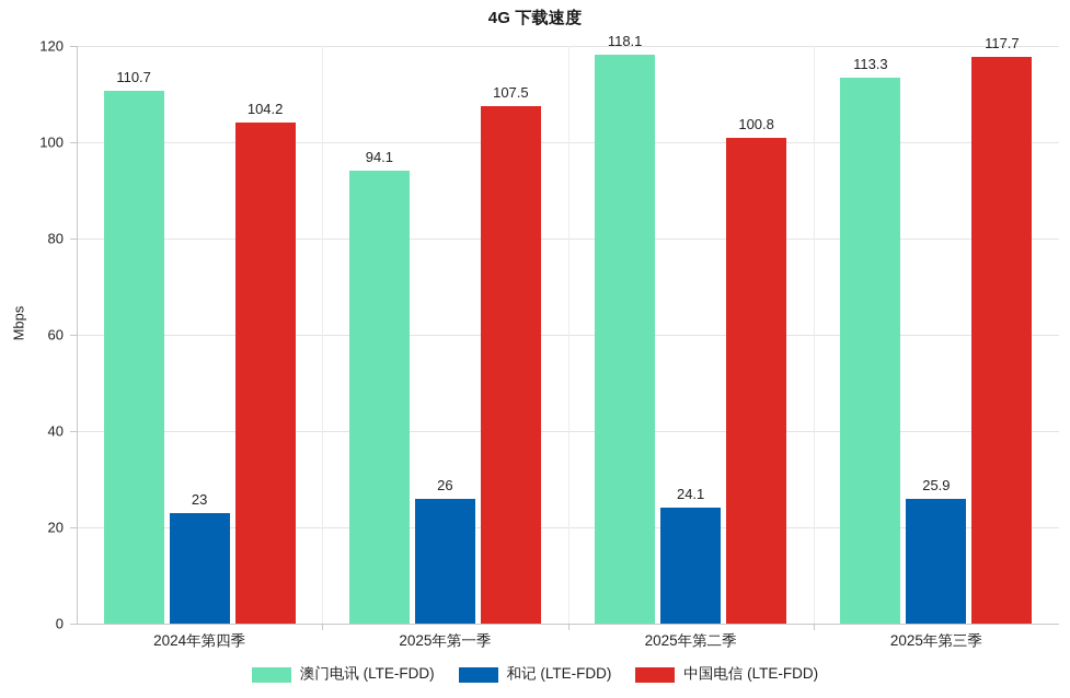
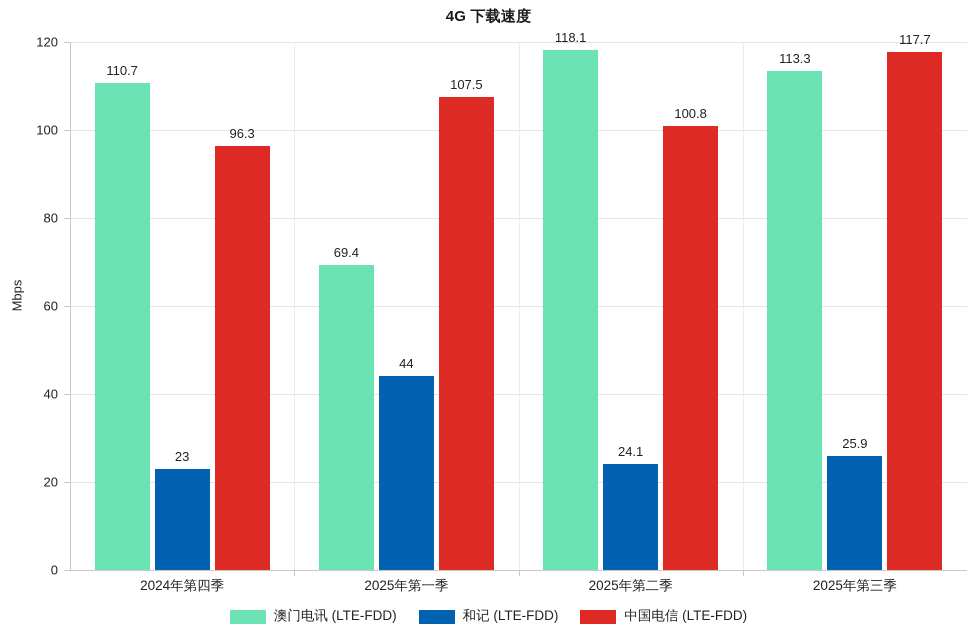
中国电信 (LTE-FDD)/2024年第四季: 104.2 -> 96.3
澳门电讯 (LTE-FDD)/2025年第一季: 94.1 -> 69.4
和记 (LTE-FDD)/2025年第一季: 26 -> 44
